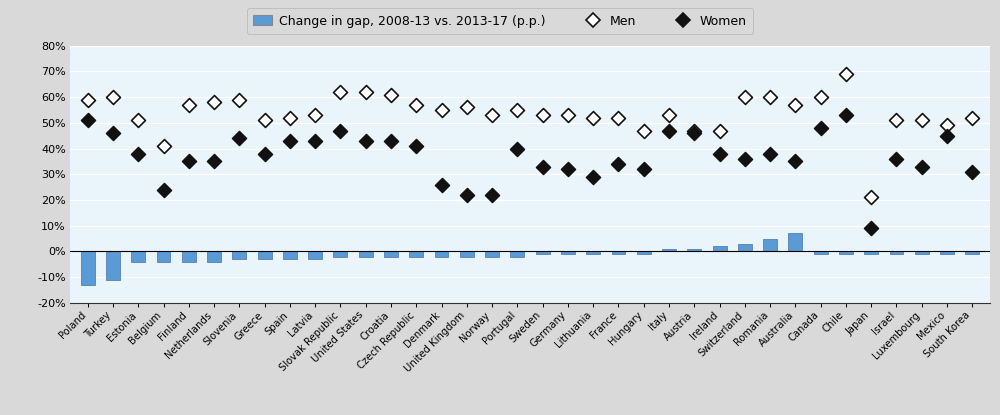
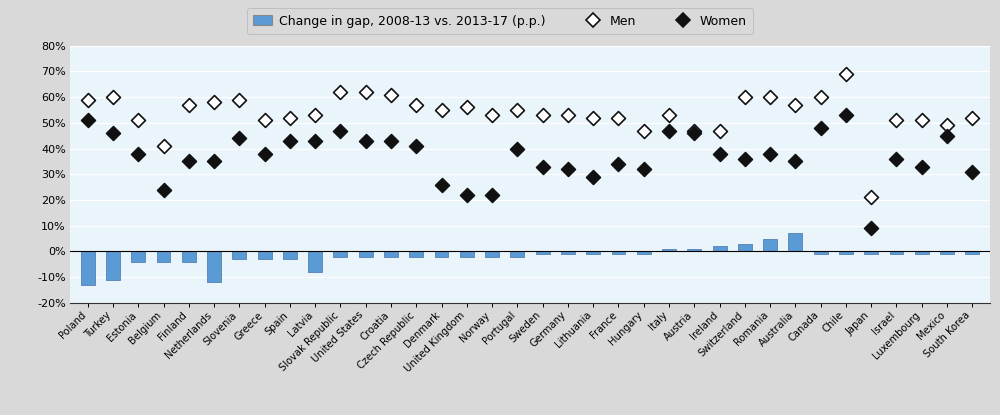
Change in gap, 2008-13 vs. 2013-17 (p.p.)/Netherlands: -4% -> -12%
Change in gap, 2008-13 vs. 2013-17 (p.p.)/Latvia: -3% -> -8%
